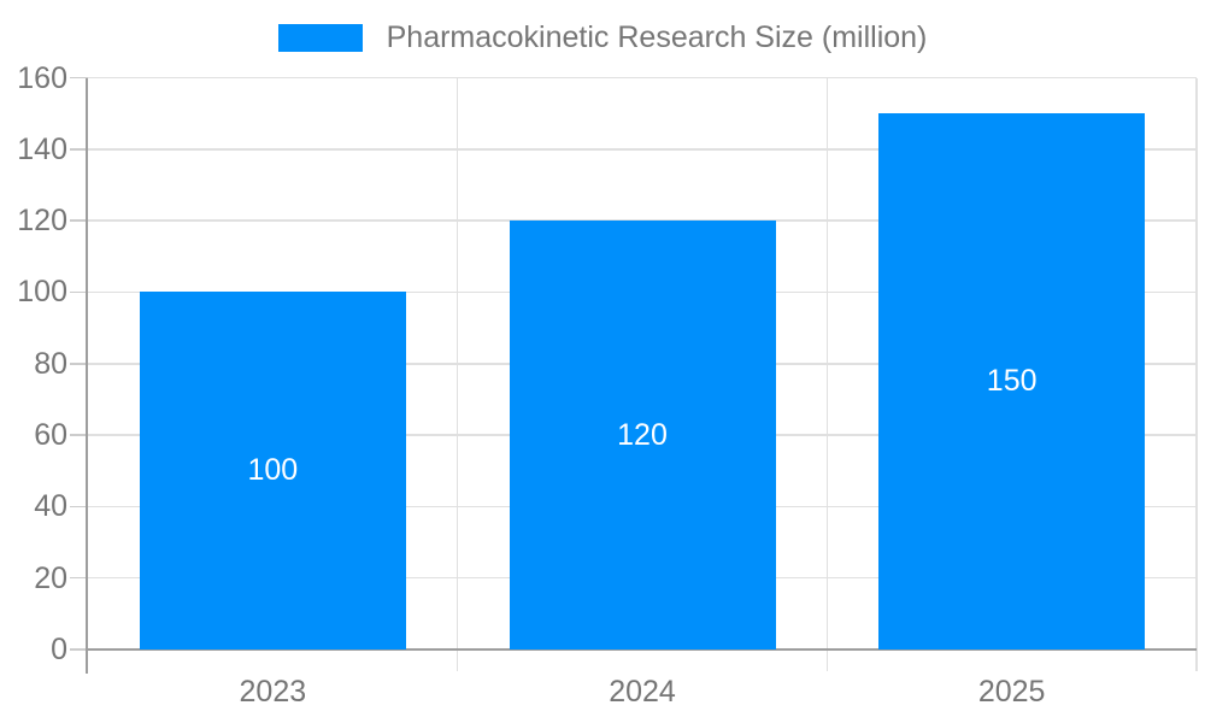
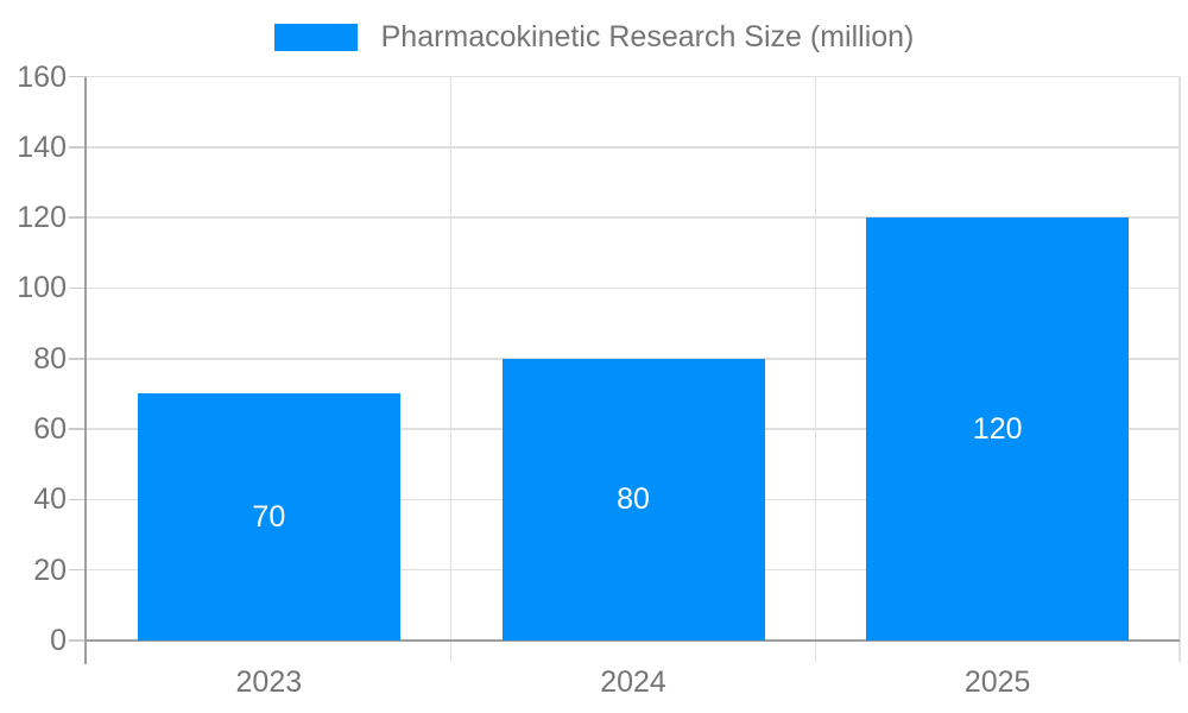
2023: 100 -> 70
2024: 120 -> 80
2025: 150 -> 120
